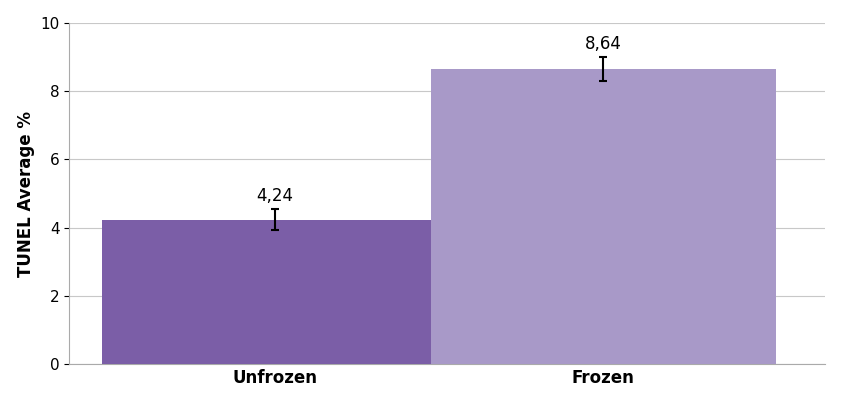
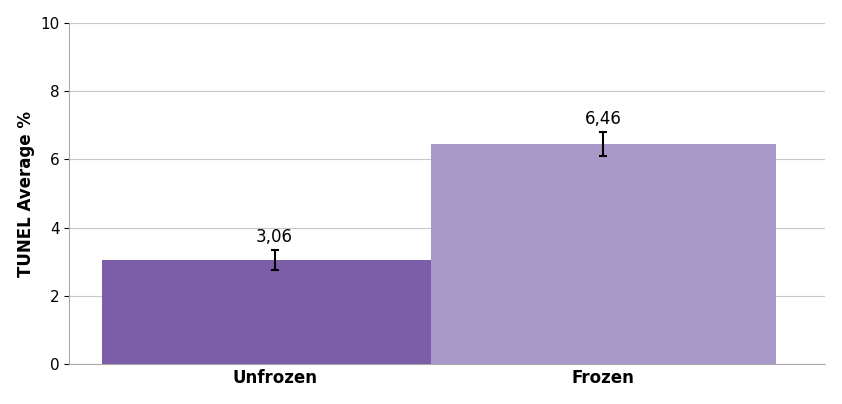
Unfrozen: 4,24 -> 3,06
Frozen: 8,64 -> 6,46
